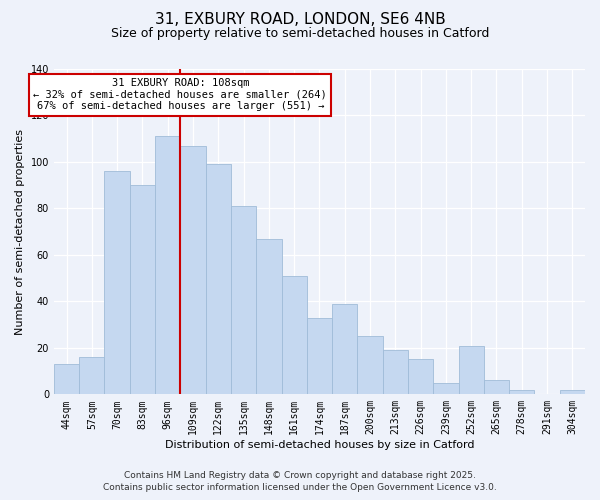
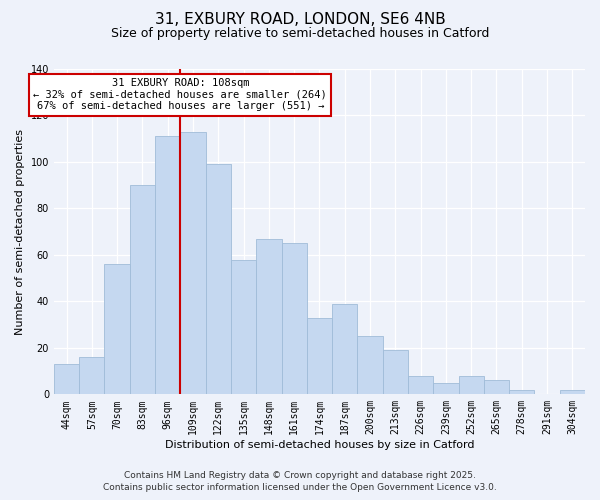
70sqm: 96 -> 56
109sqm: 107 -> 113
135sqm: 81 -> 58
161sqm: 51 -> 65
226sqm: 15 -> 8
252sqm: 21 -> 8
